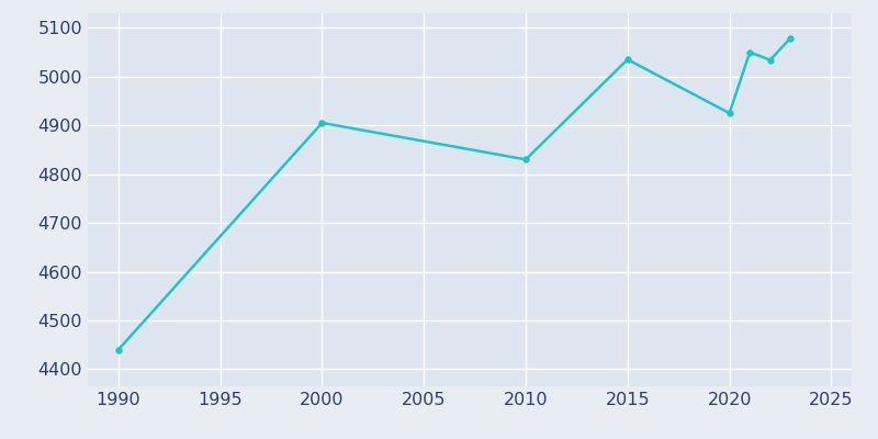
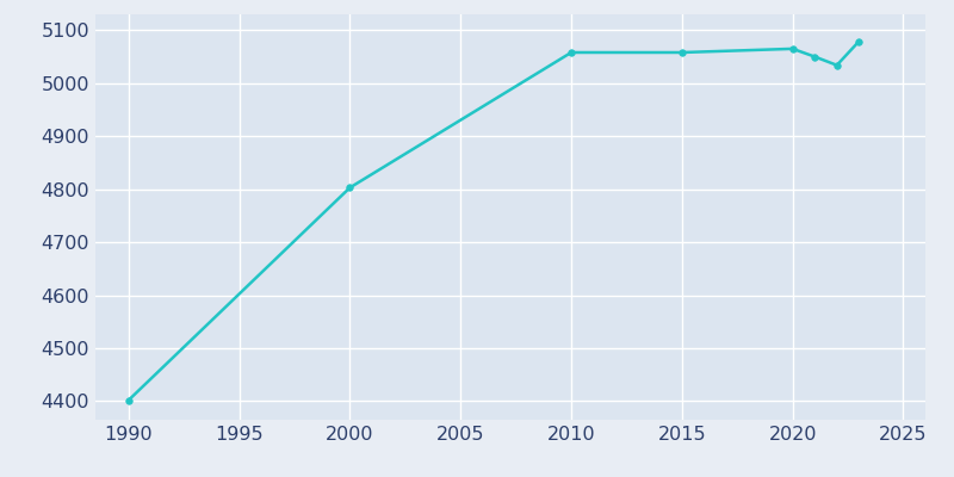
1990: 4440 -> 4402
2000: 4905 -> 4803
2010: 4830 -> 5058
2015: 5035 -> 5058
2020: 4925 -> 5065
